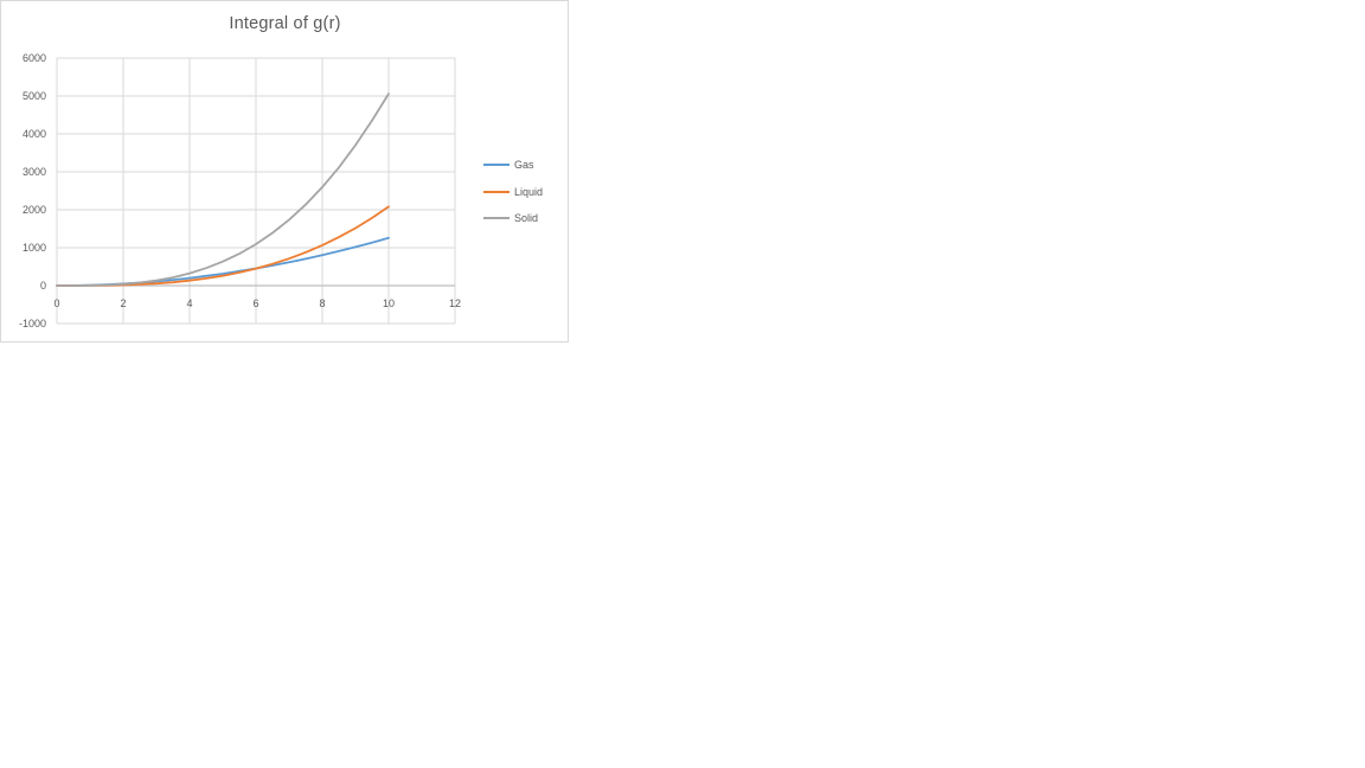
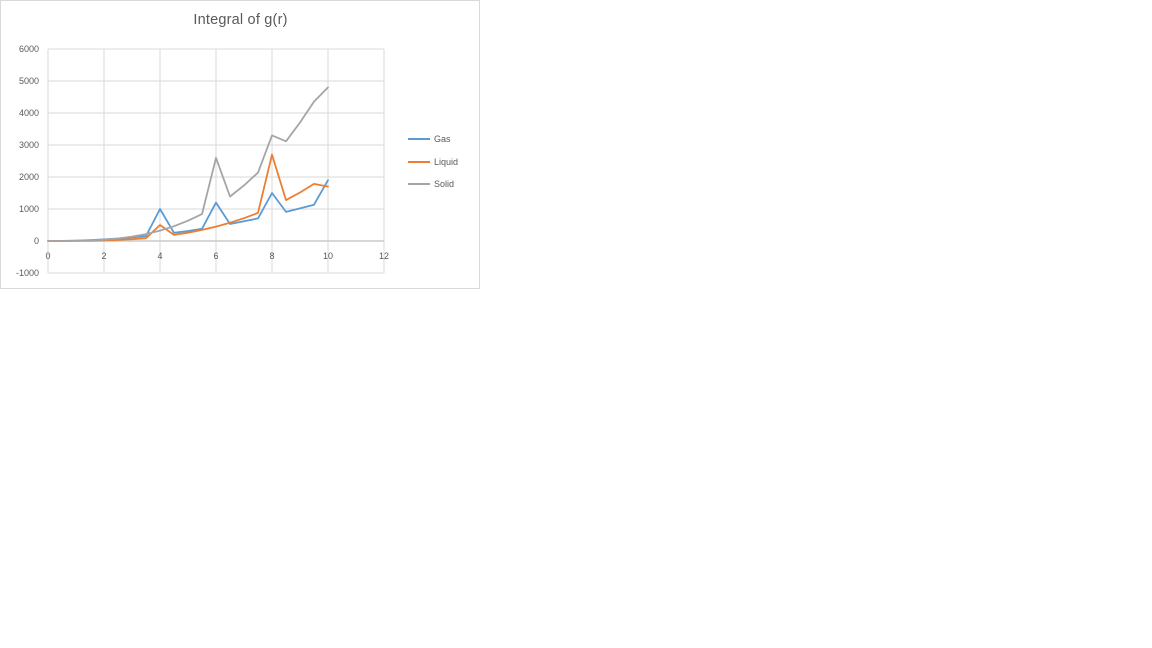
Gas/4: 200 -> 1000
Liquid/4: 100 -> 500
Gas/6: 500 -> 1200
Solid/6: 1100 -> 2600
Gas/8: 800 -> 1500
Liquid/8: 1100 -> 2700
Solid/8: 2600 -> 3300
Gas/10: 1300 -> 1900
Liquid/10: 2100 -> 1700
Solid/10: 5100 -> 4800
